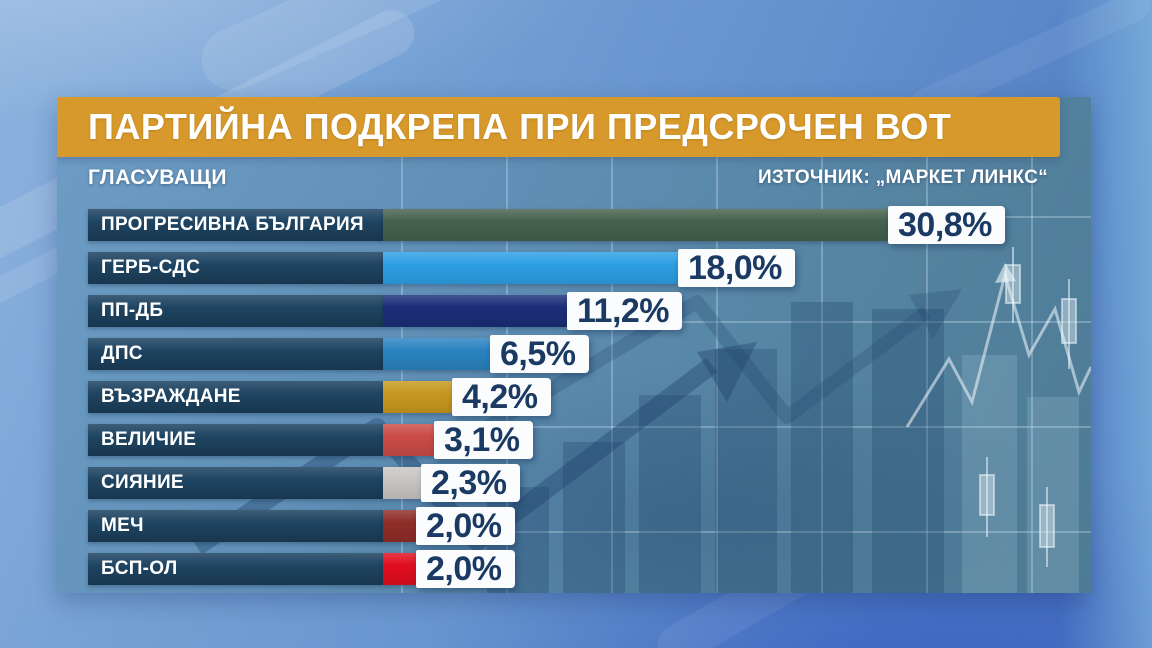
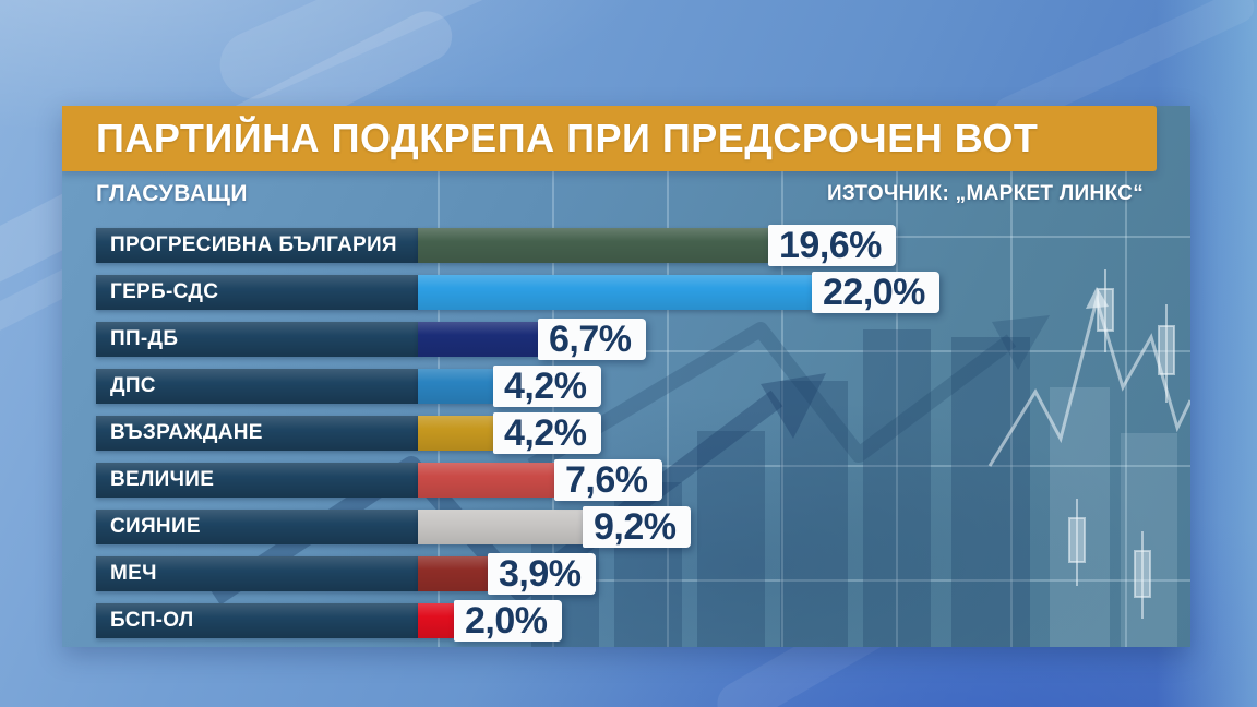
ПРОГРЕСИВНА БЪЛГАРИЯ: 30,8% -> 19,6%
ГЕРБ-СДС: 18,0% -> 22,0%
ПП-ДБ: 11,2% -> 6,7%
ДПС: 6,5% -> 4,2%
ВЕЛИЧИЕ: 3,1% -> 7,6%
СИЯНИЕ: 2,3% -> 9,2%
МЕЧ: 2,0% -> 3,9%
